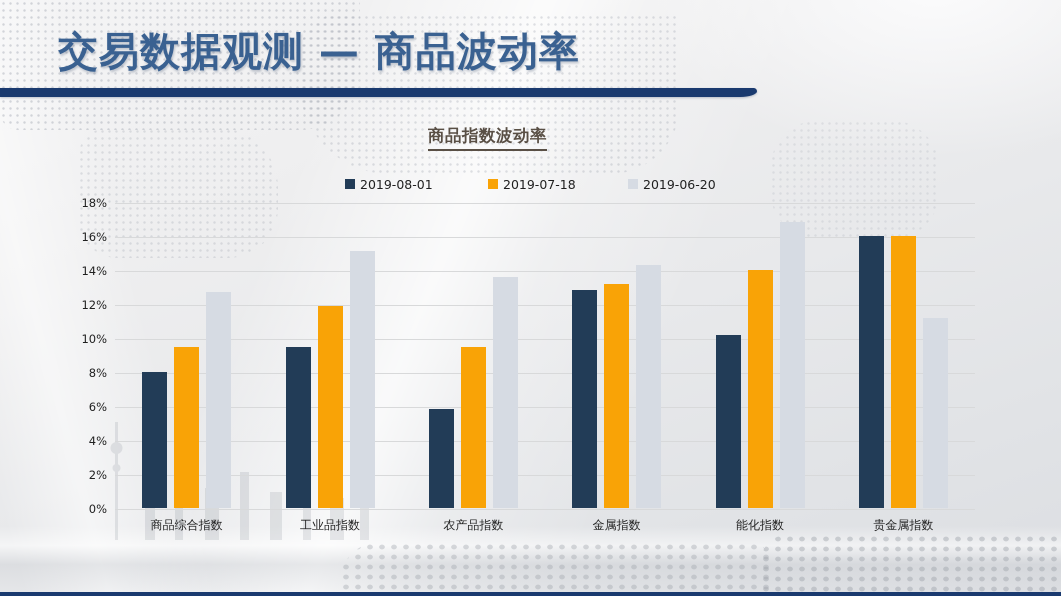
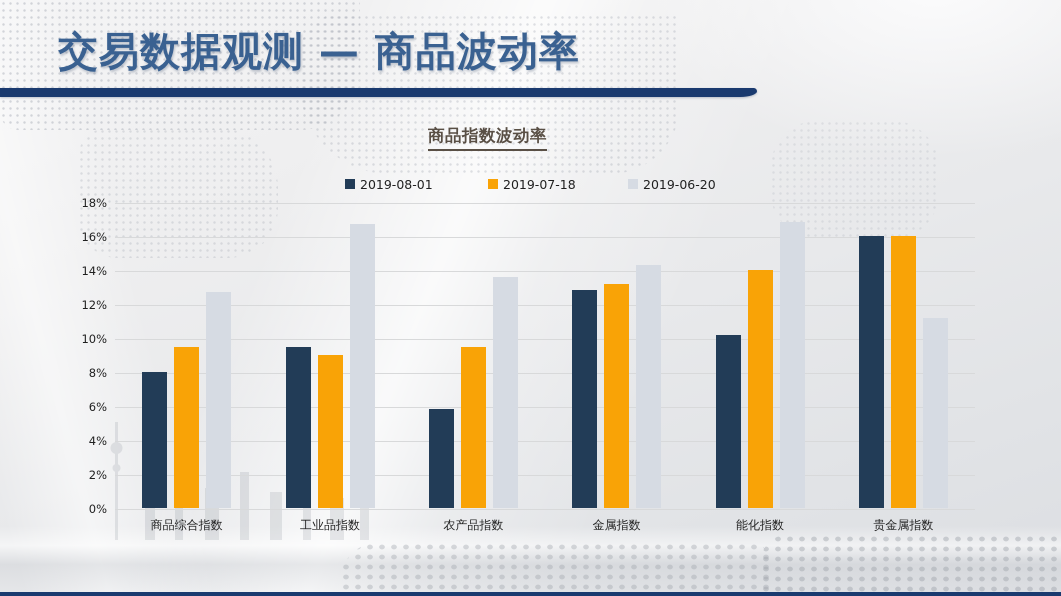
2019-07-18/工业品指数: 11.9% -> 9.0%
2019-06-20/工业品指数: 15.1% -> 16.7%
